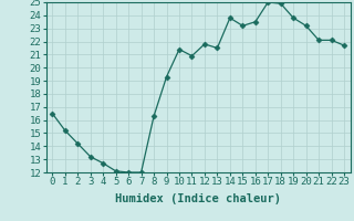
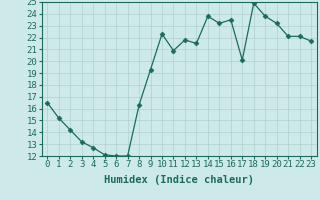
10: 21.4 -> 22.3
17: 25.0 -> 20.1
